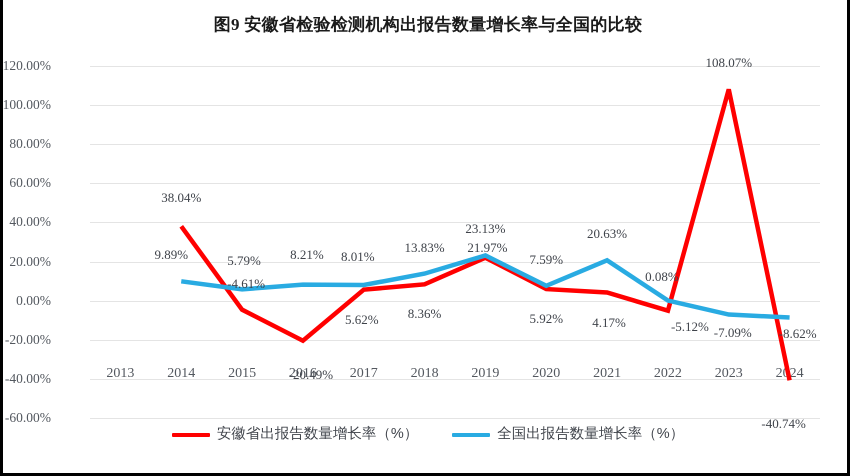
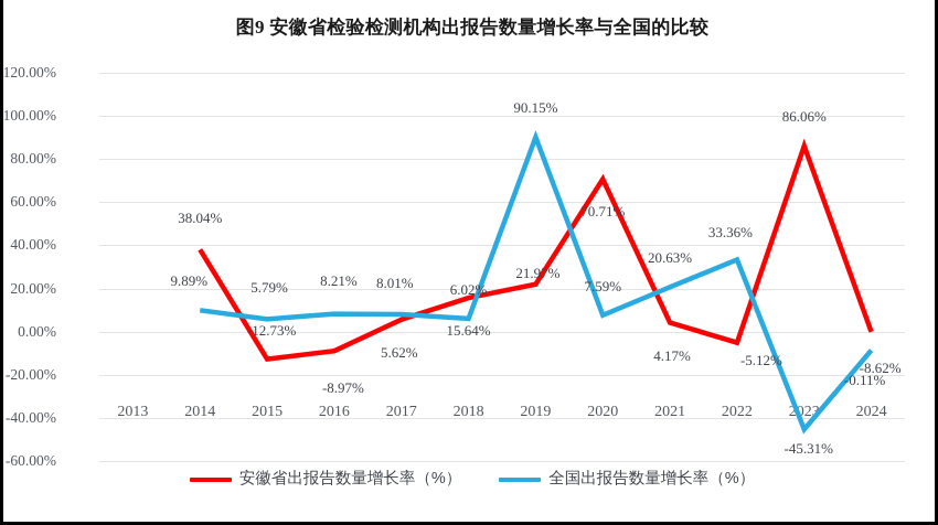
安徽省出报告数量增长率（%）/2015: -4.61% -> -12.73%
安徽省出报告数量增长率（%）/2016: -20.49% -> -8.97%
安徽省出报告数量增长率（%）/2018: 8.36% -> 15.64%
全国出报告数量增长率（%）/2018: 13.83% -> 6.02%
全国出报告数量增长率（%）/2019: 23.13% -> 90.15%
安徽省出报告数量增长率（%）/2020: 5.92% -> 70.71%
全国出报告数量增长率（%）/2022: 0.08% -> 33.36%
安徽省出报告数量增长率（%）/2023: 108.07% -> 86.06%
全国出报告数量增长率（%）/2023: -7.09% -> -45.31%
安徽省出报告数量增长率（%）/2024: -40.74% -> -0.11%
